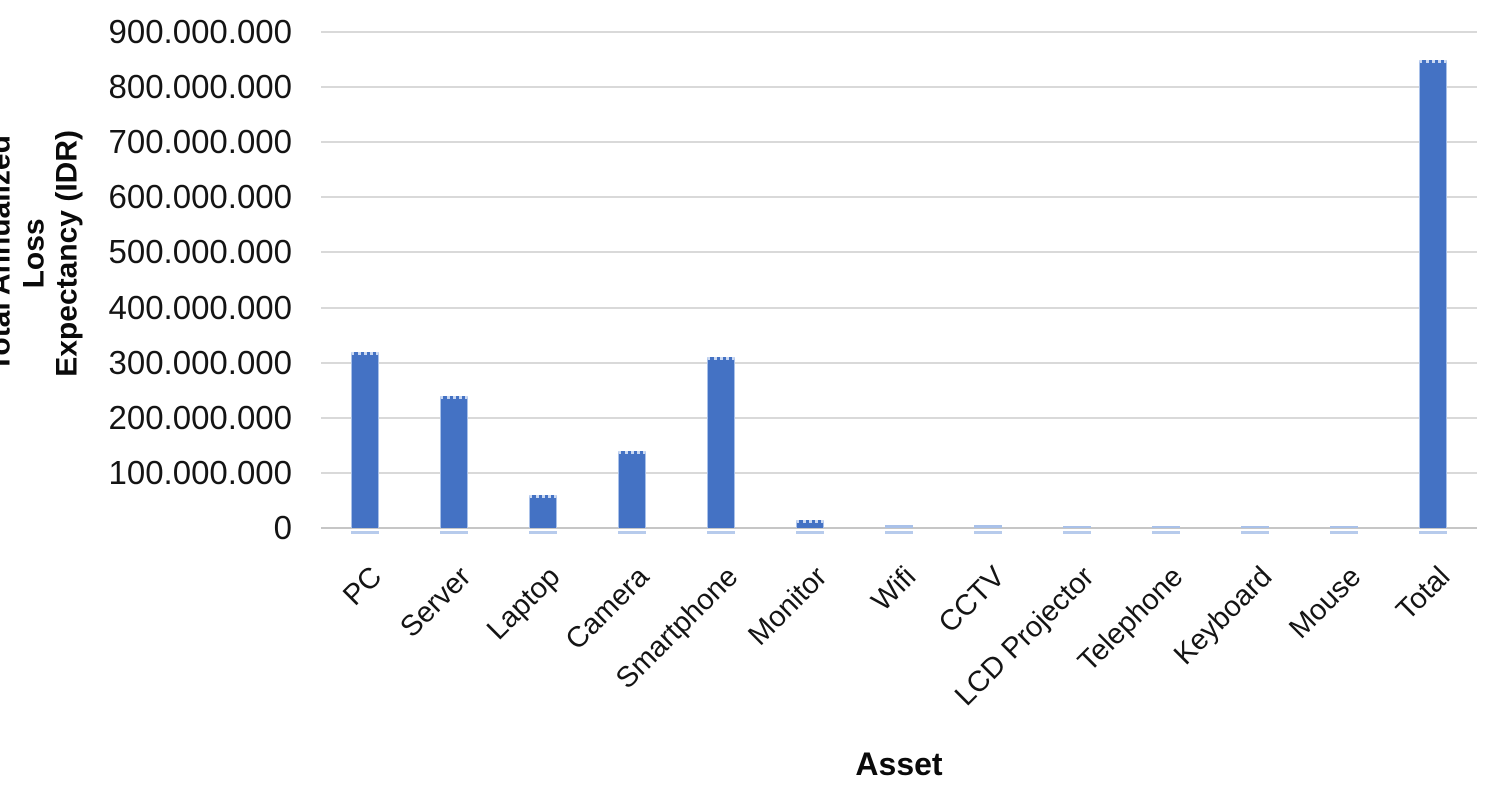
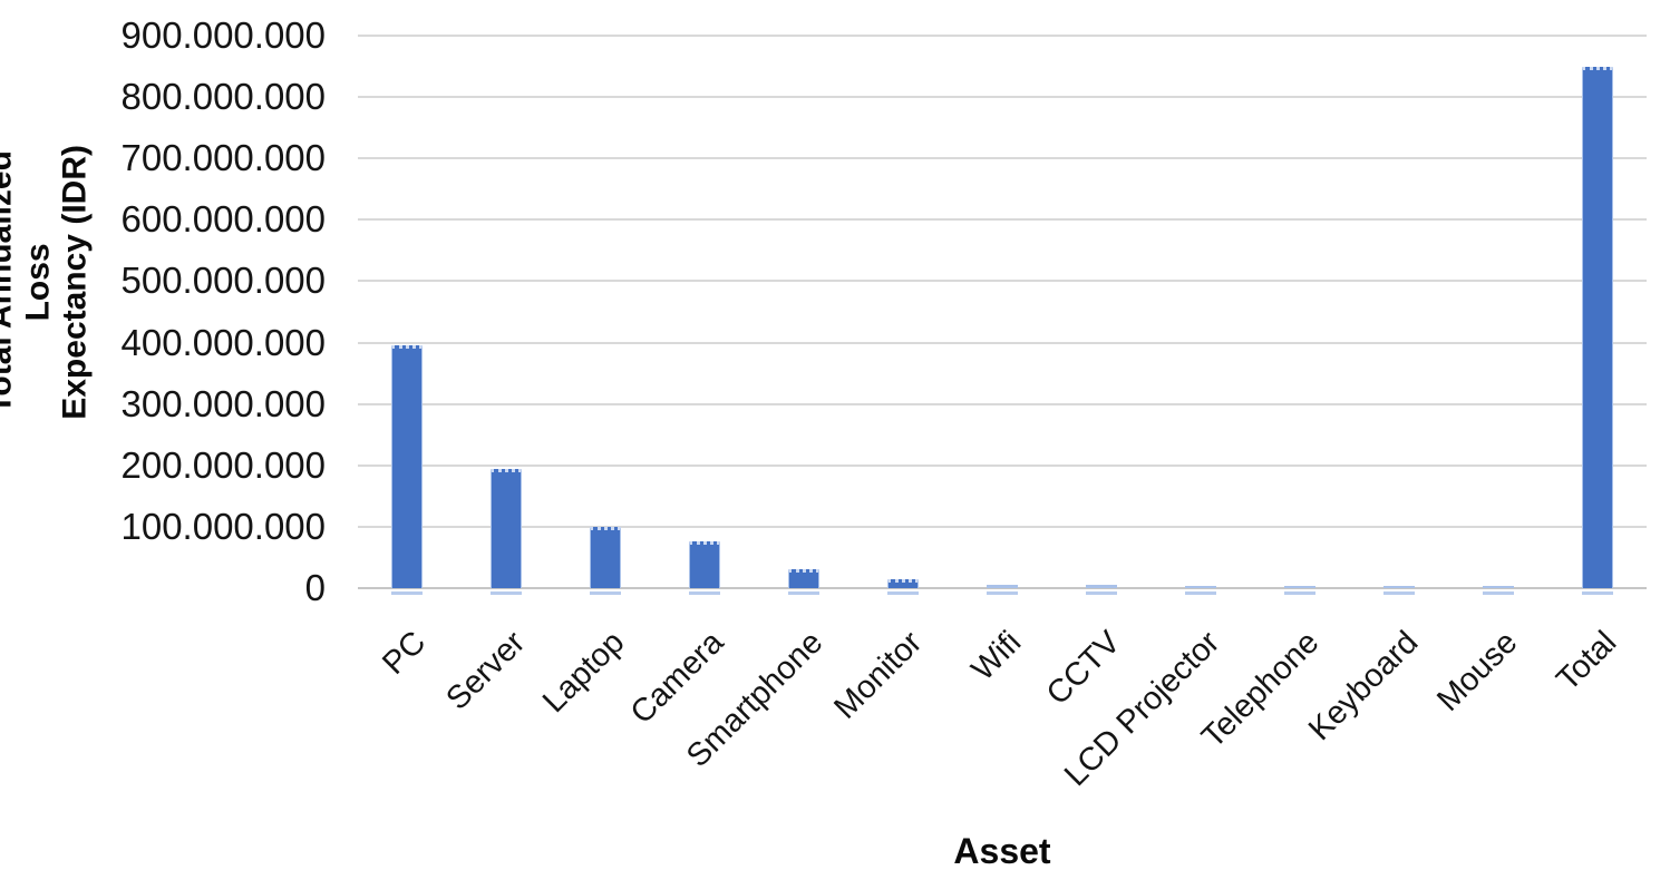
PC: 320000000 -> 400000000
Server: 240000000 -> 200000000
Laptop: 60000000 -> 100000000
Camera: 140000000 -> 80000000
Smartphone: 310000000 -> 30000000
